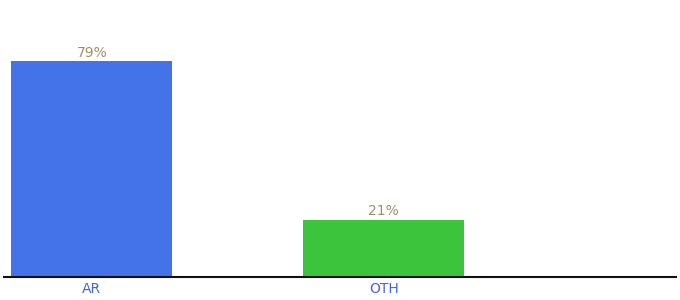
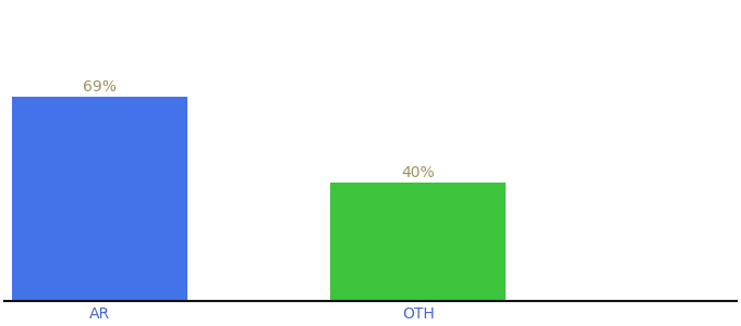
AR: 79% -> 69%
OTH: 21% -> 40%
